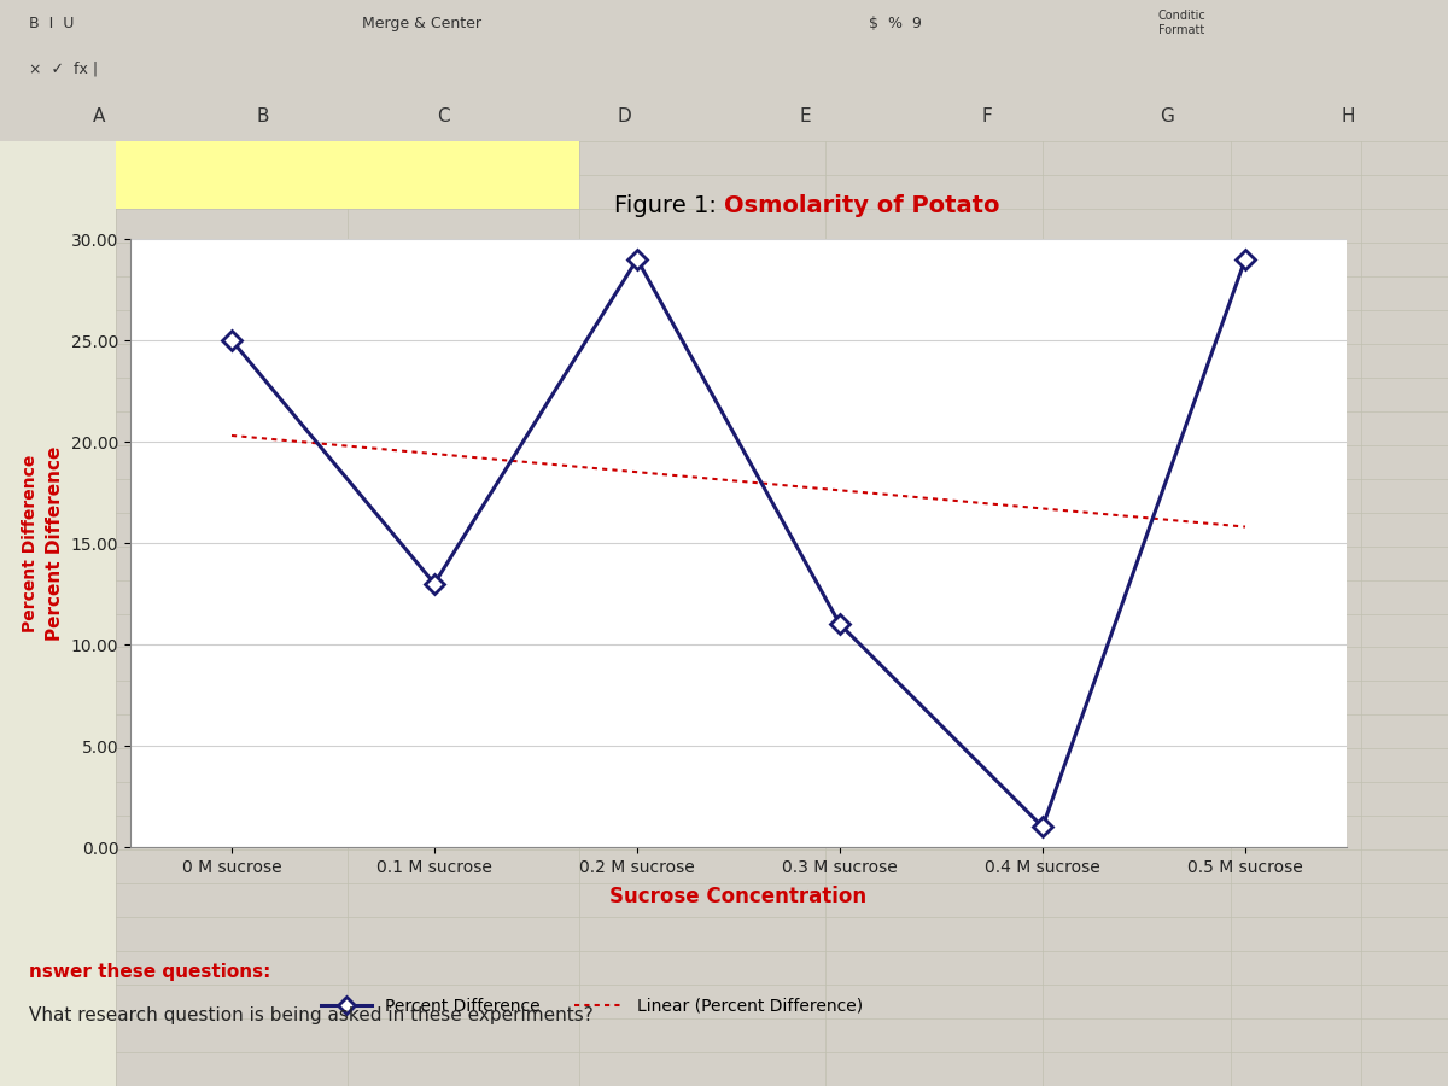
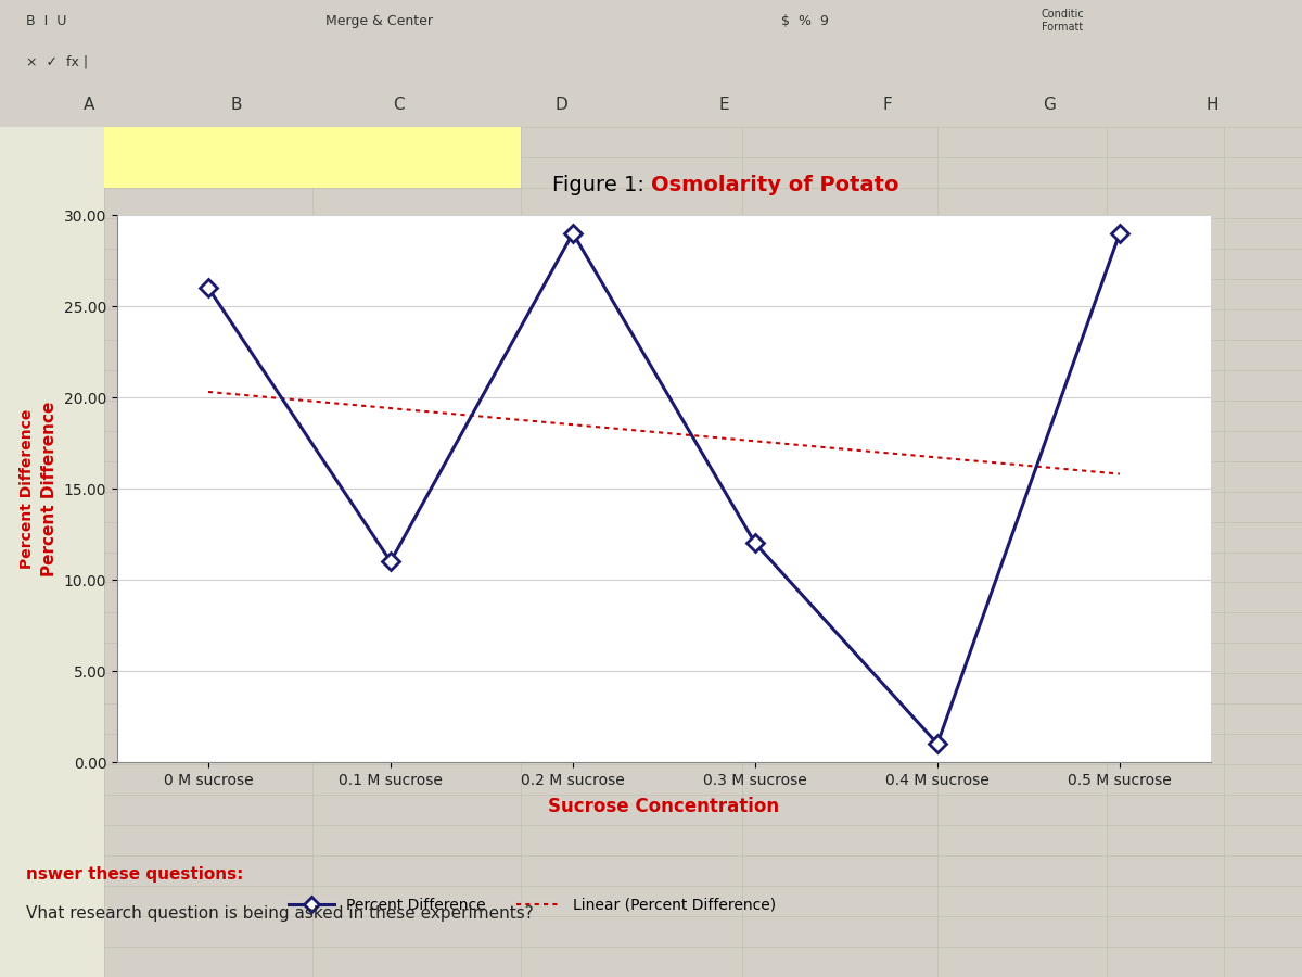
Percent Difference/0 M sucrose: 25 -> 26
Percent Difference/0.1 M sucrose: 13 -> 11
Percent Difference/0.3 M sucrose: 11 -> 12
